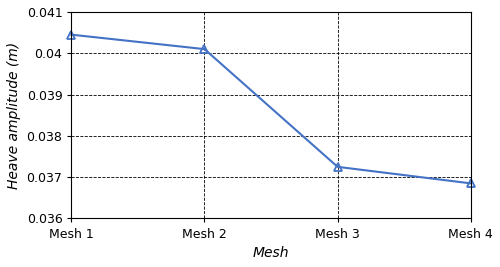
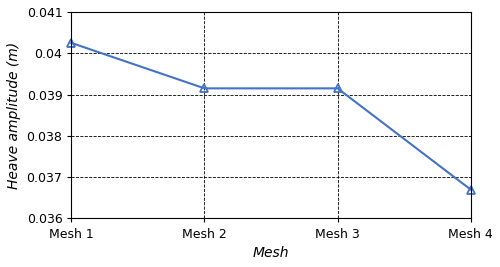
Mesh 1: 0.04045 -> 0.04025
Mesh 2: 0.04010 -> 0.03915
Mesh 3: 0.03725 -> 0.03915
Mesh 4: 0.03685 -> 0.03670
